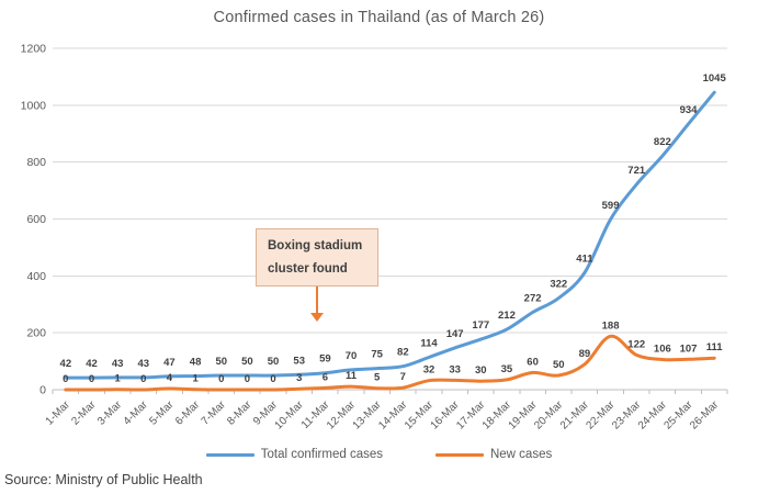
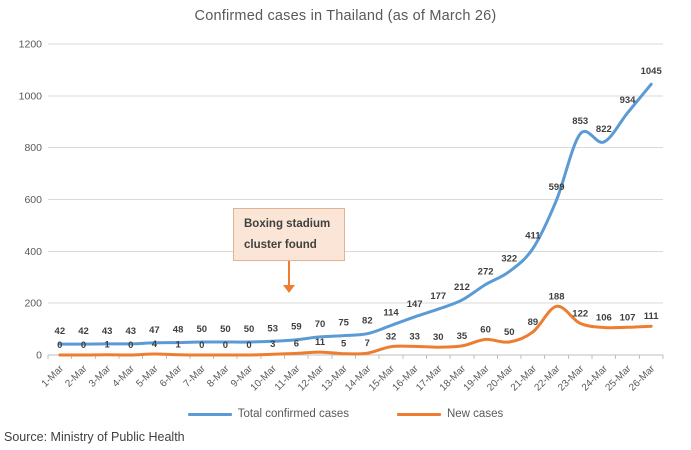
Total confirmed cases/23-Mar: 721 -> 853
